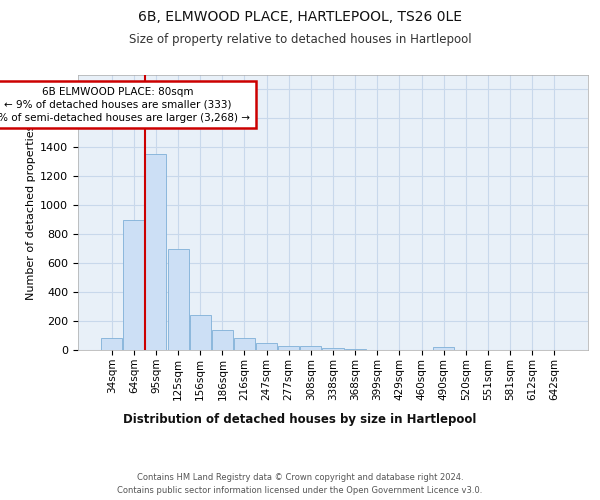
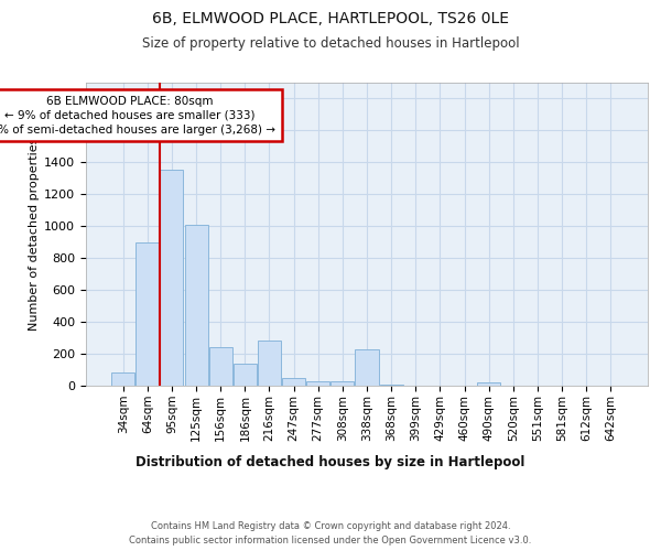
125sqm: 700 -> 1010
216sqm: 80 -> 280
338sqm: 20 -> 230
